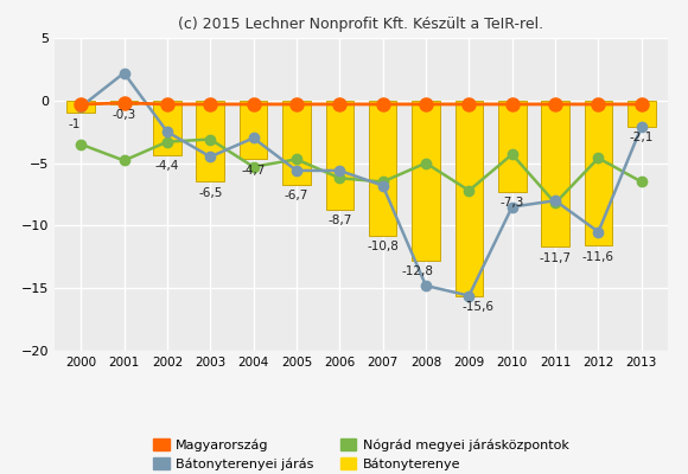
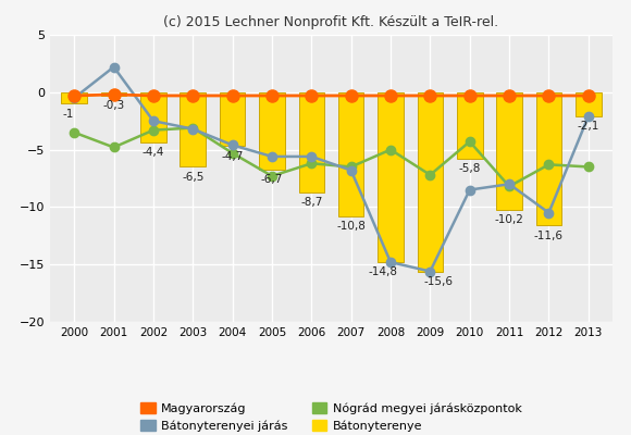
Bátonyterenyei járás/2003: -4.5 -> -3.2
Bátonyterenyei járás/2004: -3.0 -> -4.6
Nógrád megyei járásközpontok/2005: -4.7 -> -7.3
Bátonyterenye/2008: -12,8 -> -14,8
Bátonyterenye/2010: -7,3 -> -5,8
Bátonyterenye/2011: -11,7 -> -10,2
Nógrád megyei járásközpontok/2012: -4.6 -> -6.3
